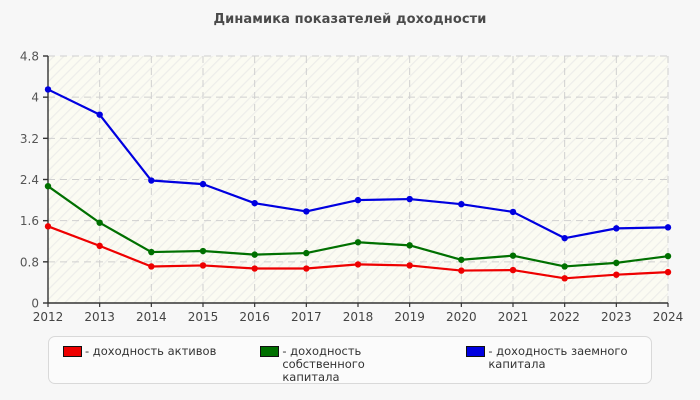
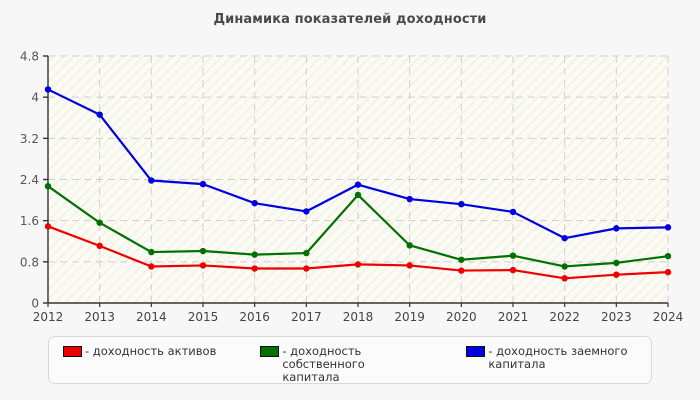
- доходность собственного капитала/2018: 1.2 -> 2.1
- доходность заемного капитала/2018: 2.0 -> 2.3
